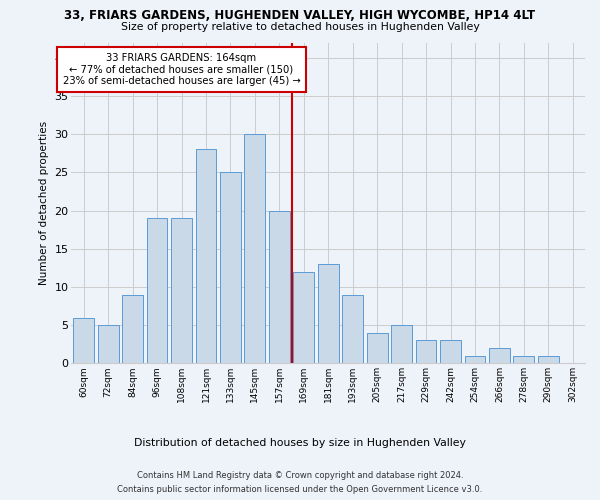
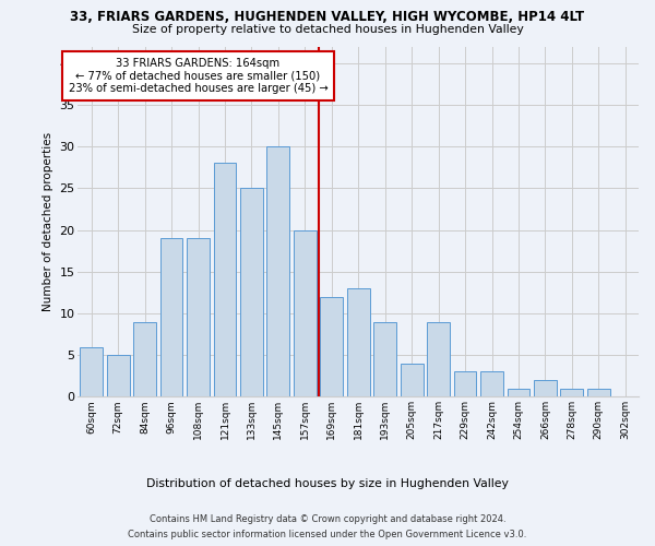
217sqm: 5 -> 9
